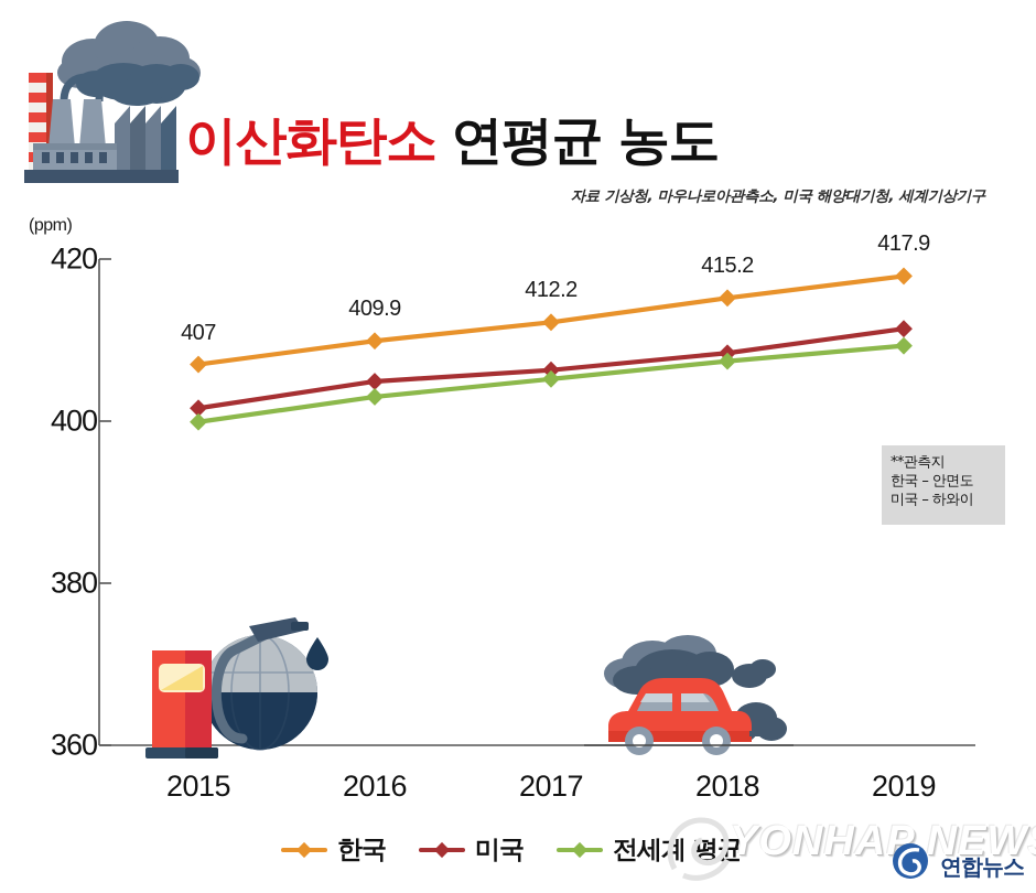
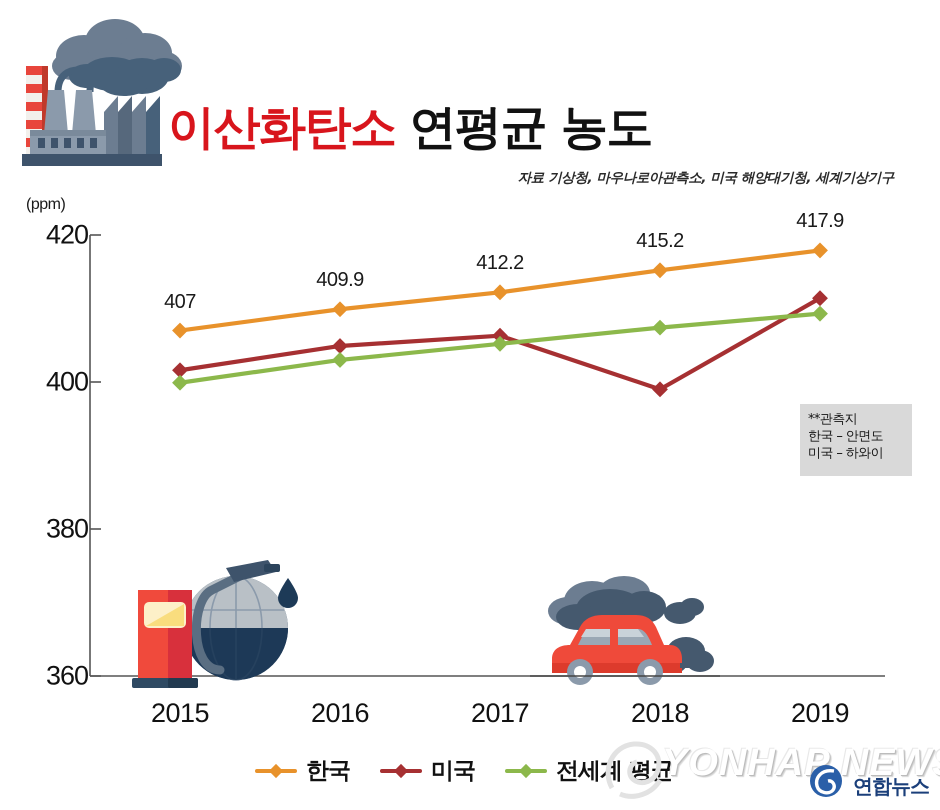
미국/2018: 408 -> 399
